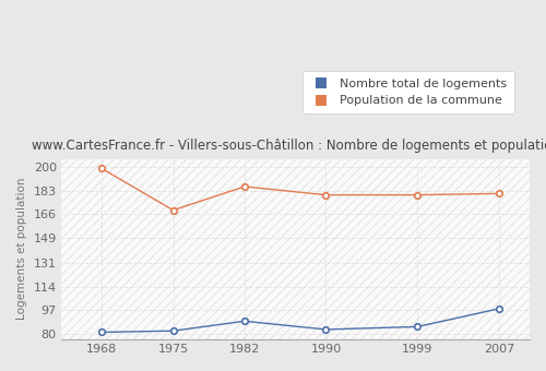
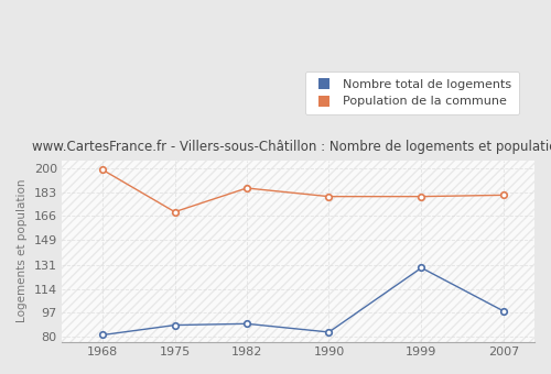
Nombre total de logements/1975: 82 -> 88
Nombre total de logements/1999: 85 -> 129
